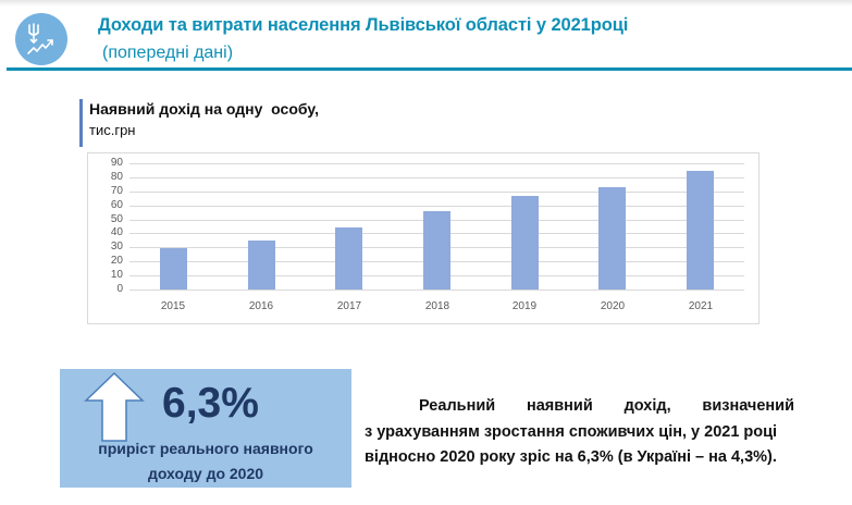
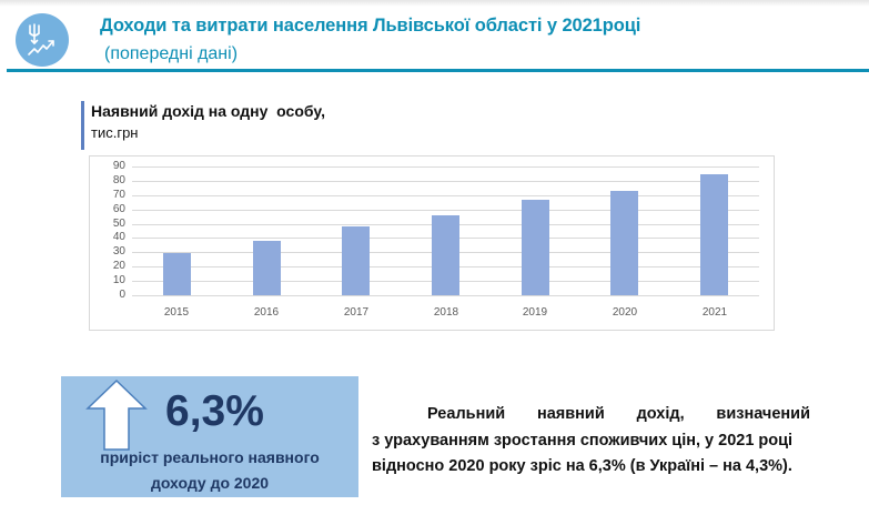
2016: 35 -> 38
2017: 45 -> 48
